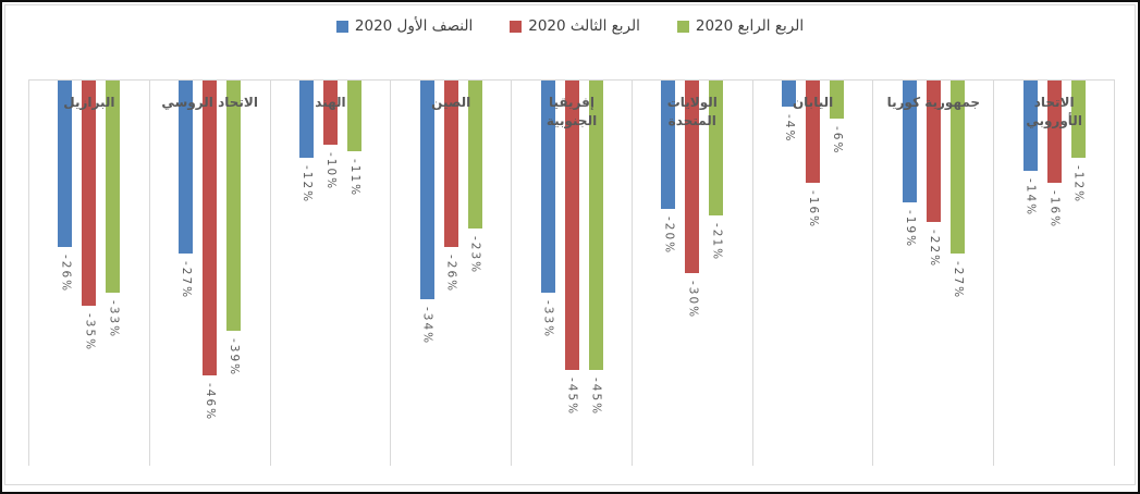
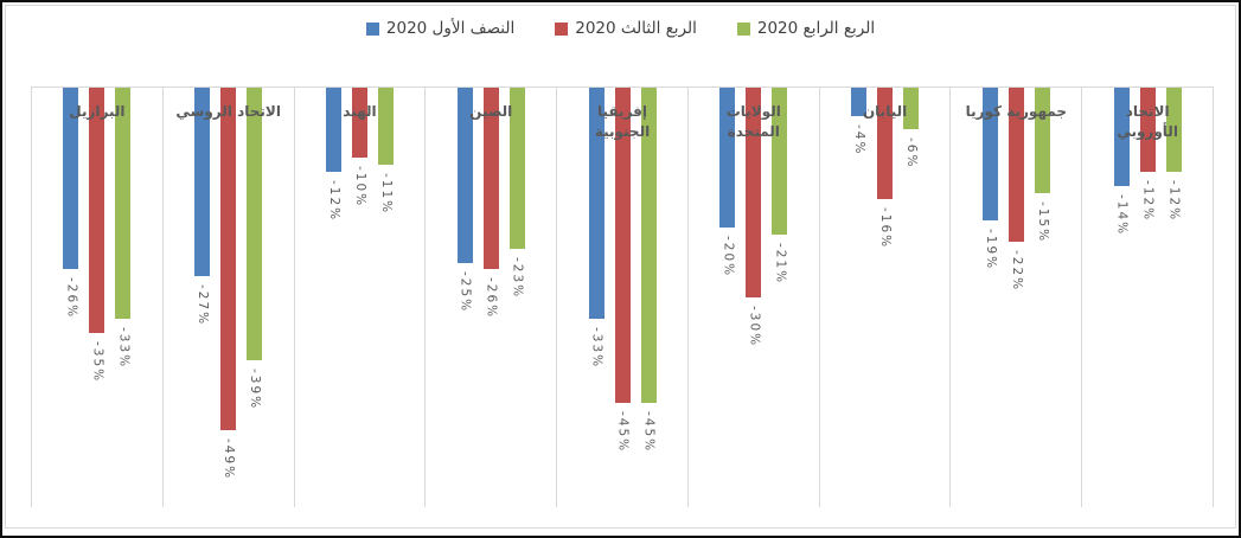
الربع الثالث 2020/الاتحاد الروسي: -46% -> -49%
النصف الأول 2020/الصين: -34% -> -25%
الربع الرابع 2020/جمهورية كوريا: -27% -> -15%
الربع الثالث 2020/الاتحاد الأوروبي: -16% -> -12%
